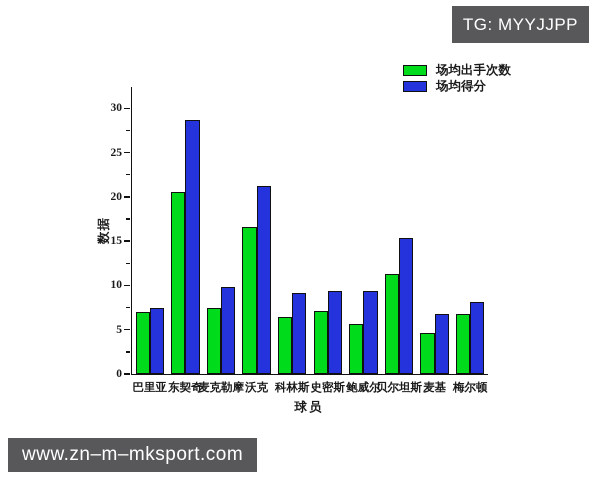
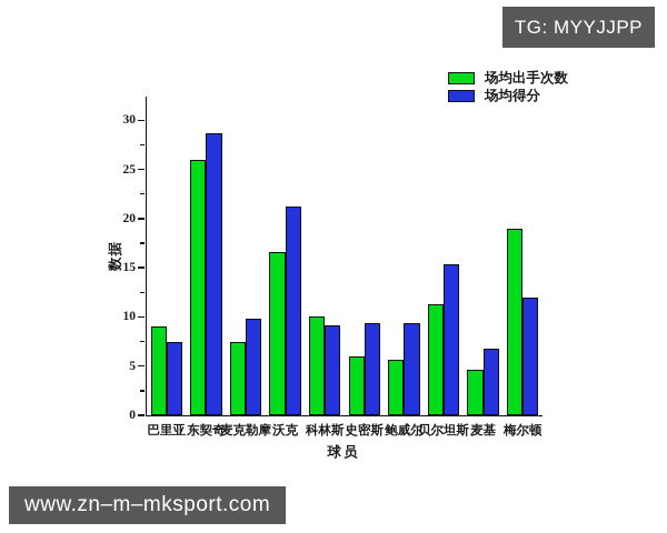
场均出手次数/巴里亚: 7 -> 9
场均出手次数/东契奇: 21 -> 26
场均出手次数/科林斯: 6 -> 10
场均出手次数/史密斯: 7 -> 6
场均出手次数/梅尔顿: 7 -> 19
场均得分/梅尔顿: 8 -> 12
